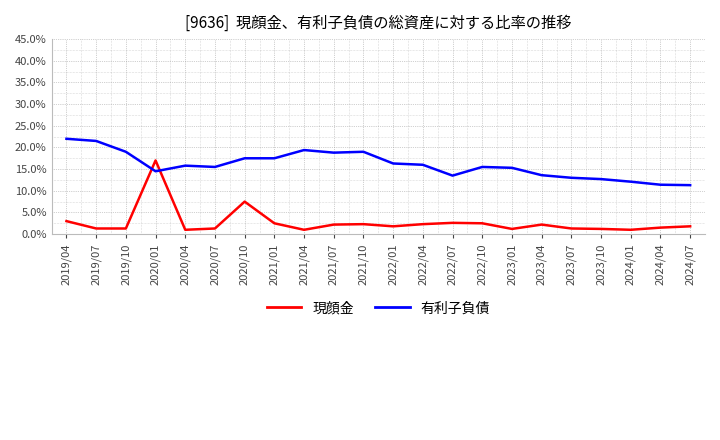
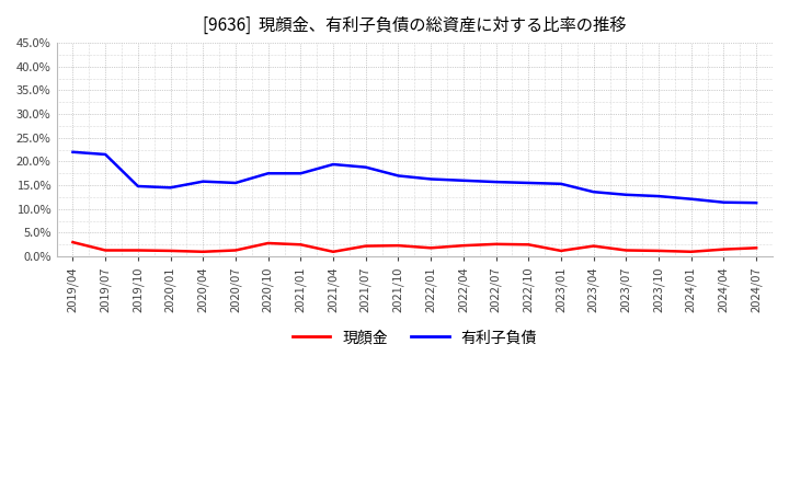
有利子負債/2019/10: 19.0% -> 14.8%
現顔金/2020/01: 17.0% -> 1.2%
現顔金/2020/10: 7.5% -> 2.8%
有利子負債/2021/10: 19.0% -> 17.0%
有利子負債/2022/07: 13.5% -> 15.7%
